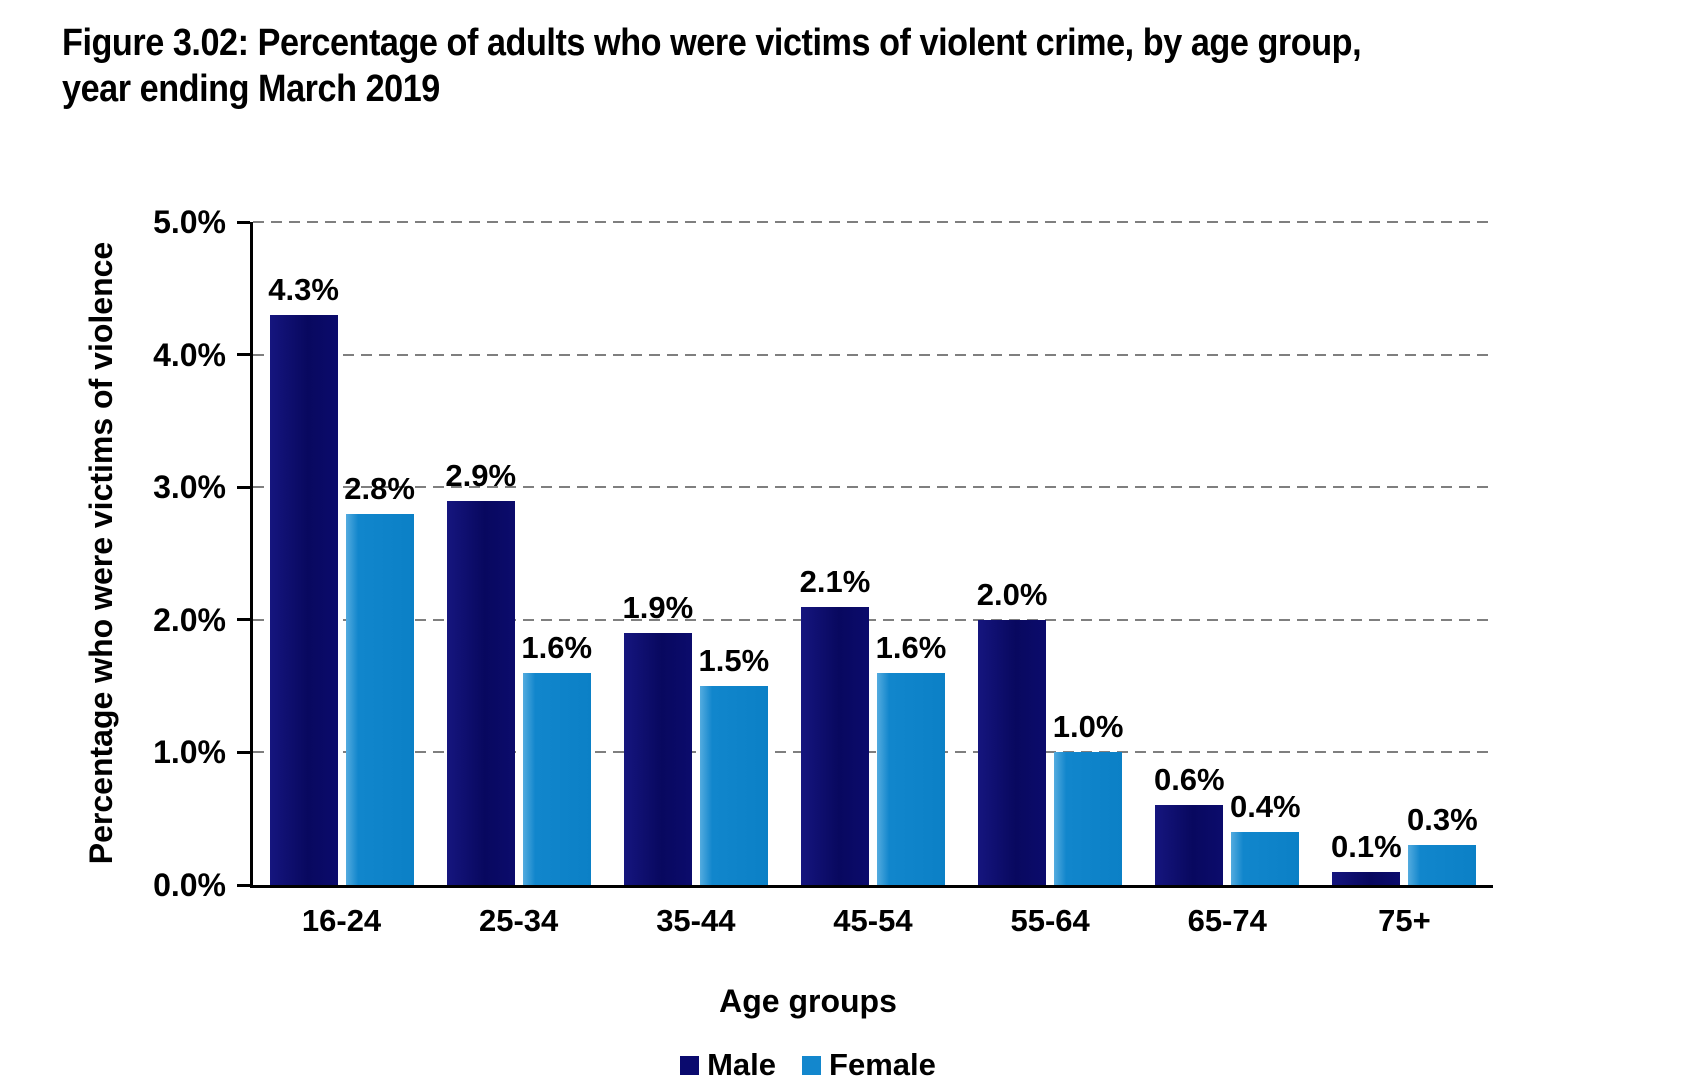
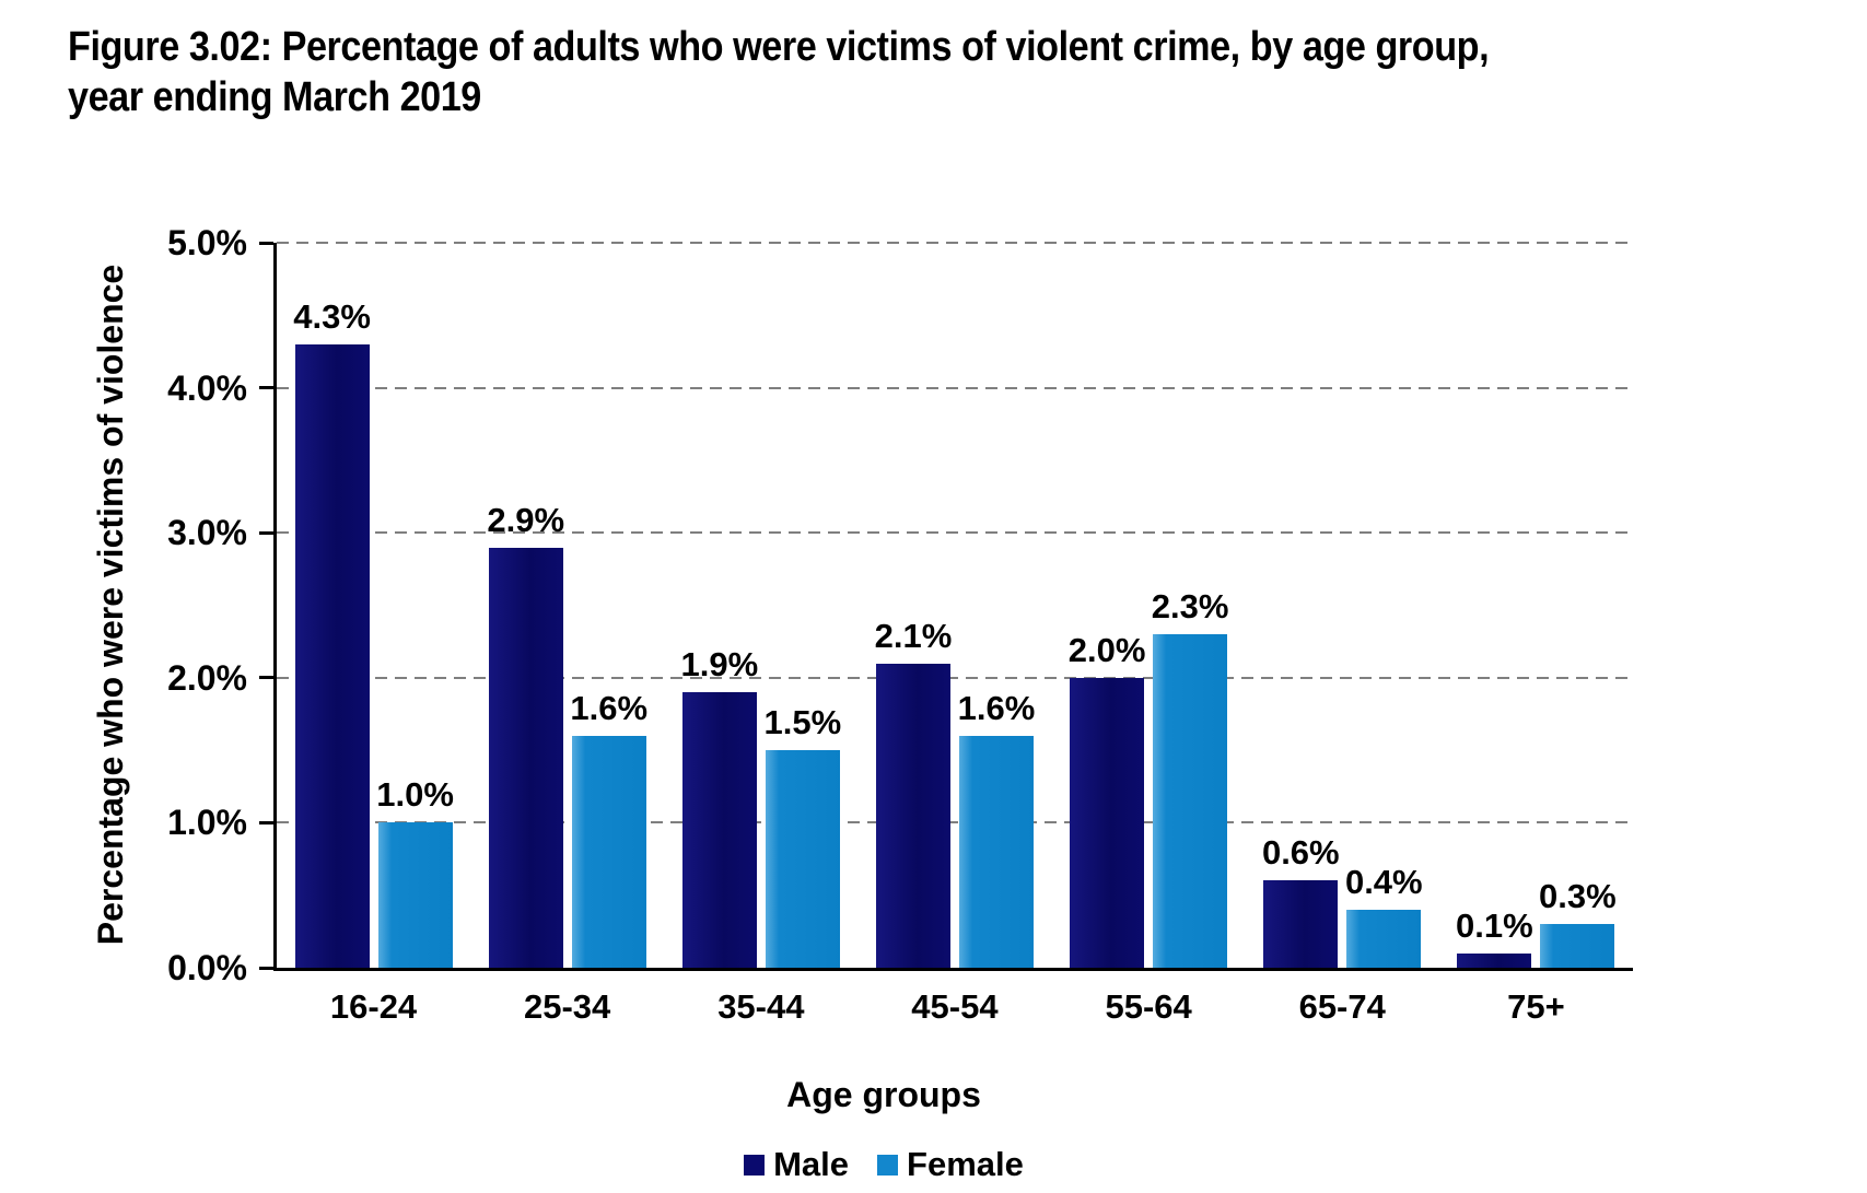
Female/16-24: 2.8% -> 1.0%
Female/55-64: 1.0% -> 2.3%
